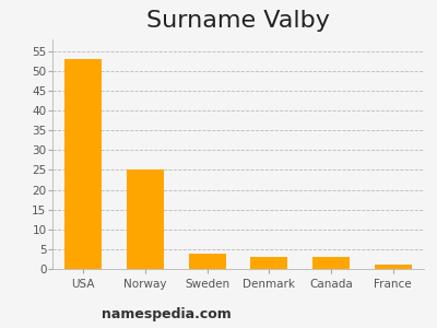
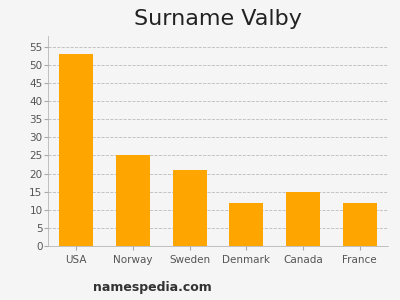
Sweden: 4 -> 21
Denmark: 3 -> 12
Canada: 3 -> 15
France: 1 -> 12
